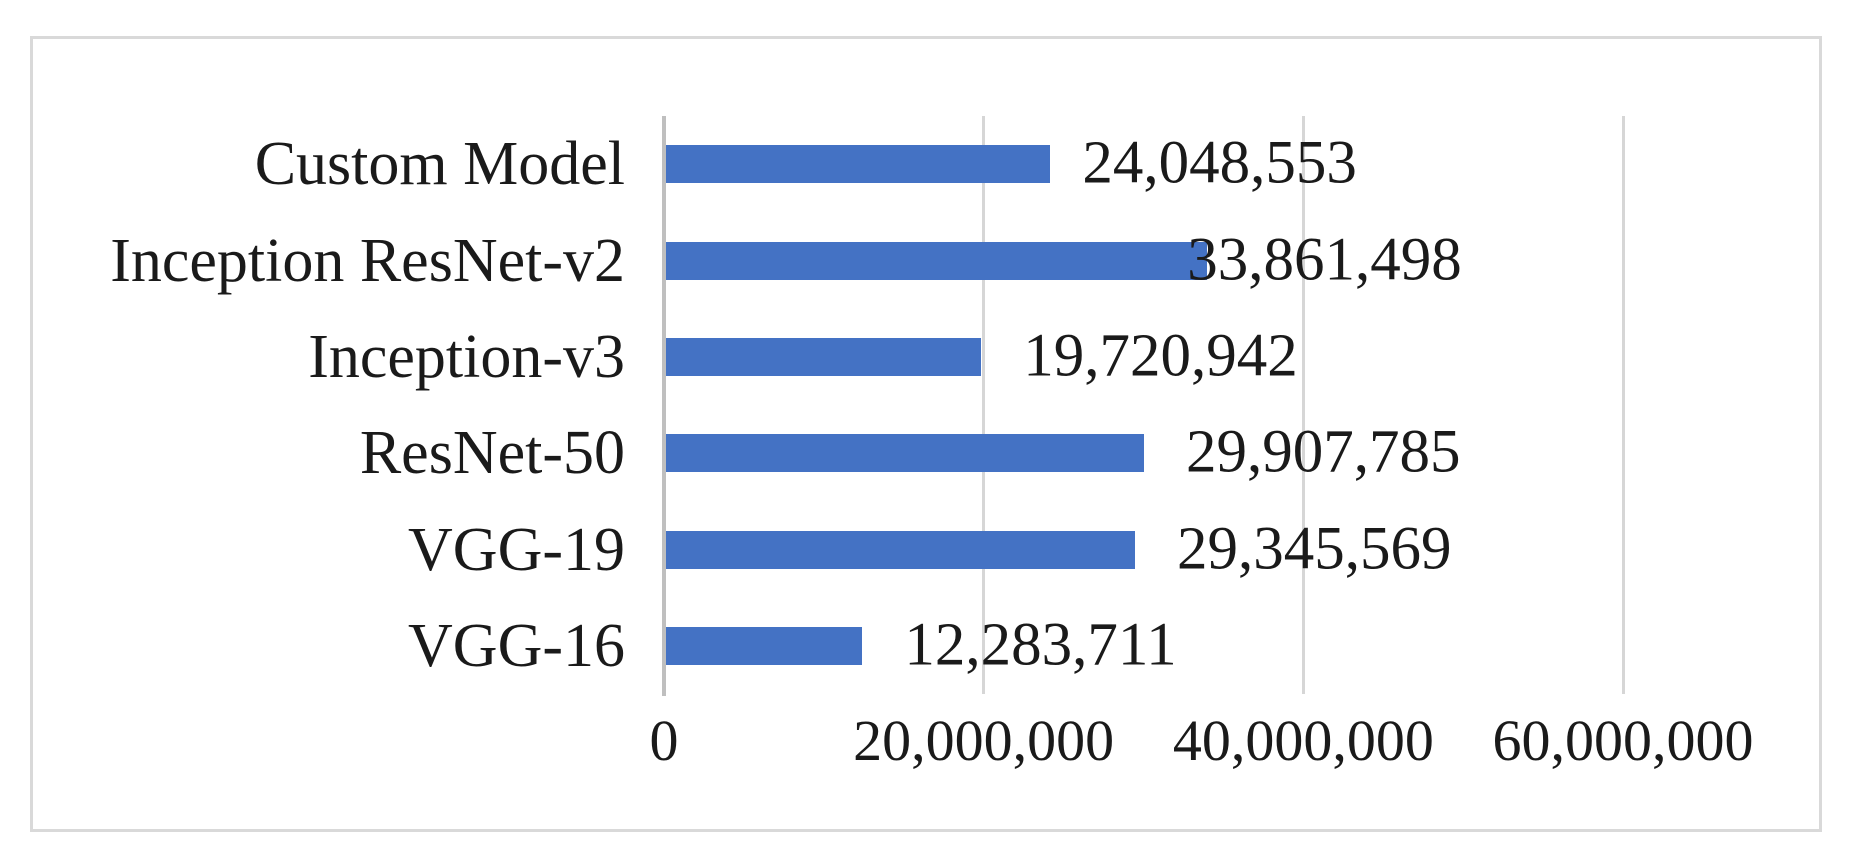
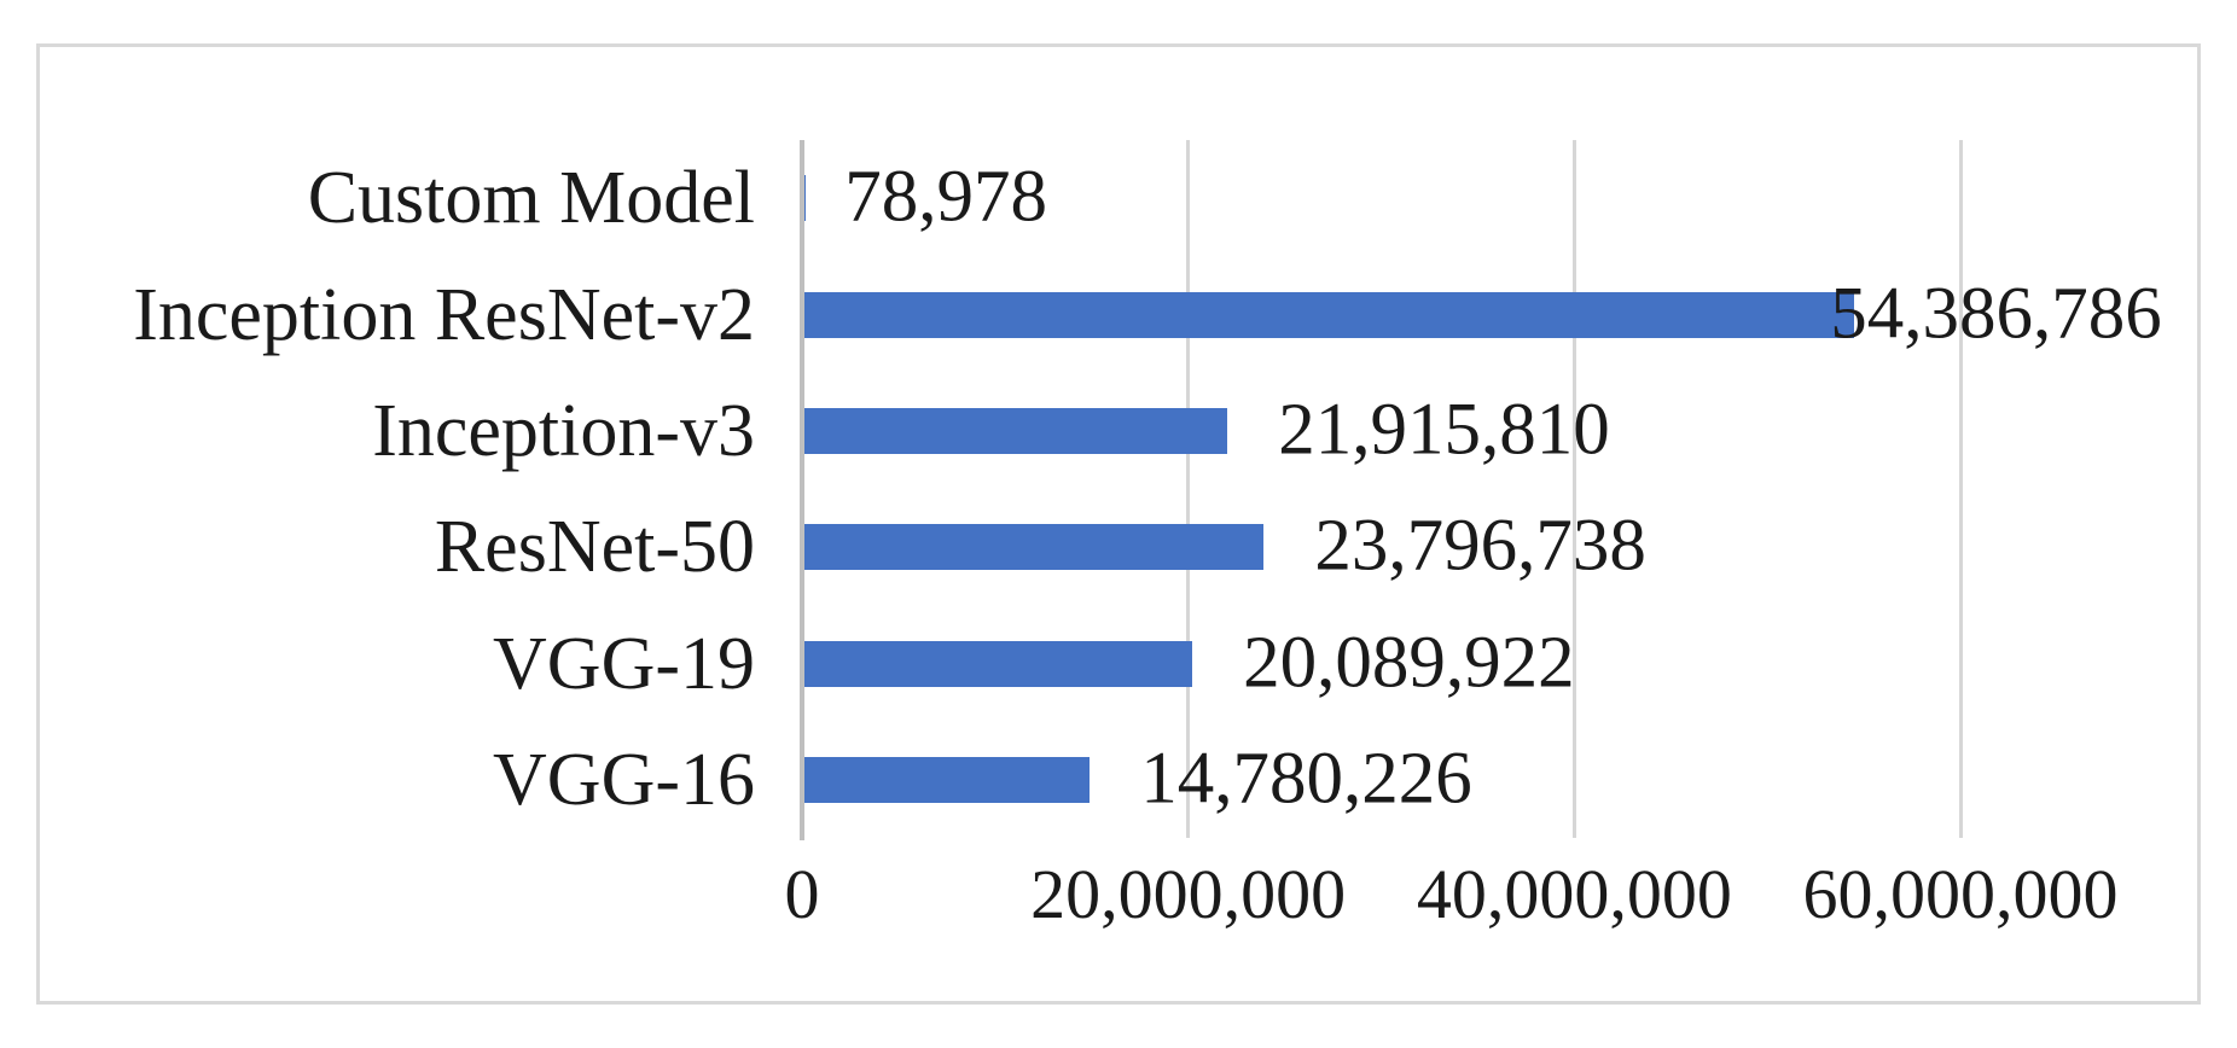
Custom Model: 24,048,553 -> 78,978
Inception ResNet-v2: 33,861,498 -> 54,386,786
Inception-v3: 19,720,942 -> 21,915,810
ResNet-50: 29,907,785 -> 23,796,738
VGG-19: 29,345,569 -> 20,089,922
VGG-16: 12,283,711 -> 14,780,226
